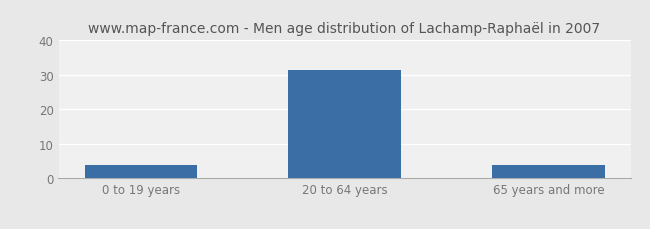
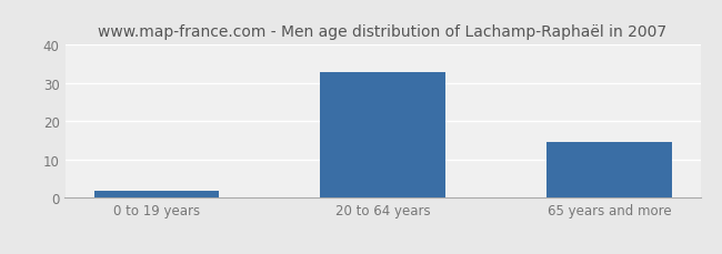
0 to 19 years: 4.0 -> 2.0
20 to 64 years: 31.5 -> 33.0
65 years and more: 4.0 -> 14.5
